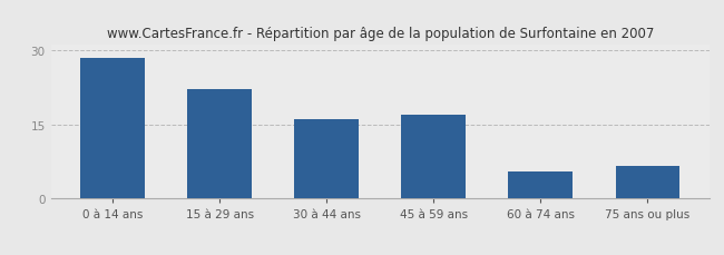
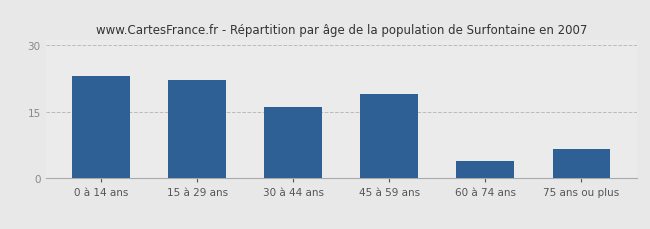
0 à 14 ans: 28.5 -> 23.0
45 à 59 ans: 17.0 -> 19.0
60 à 74 ans: 5.5 -> 4.0
